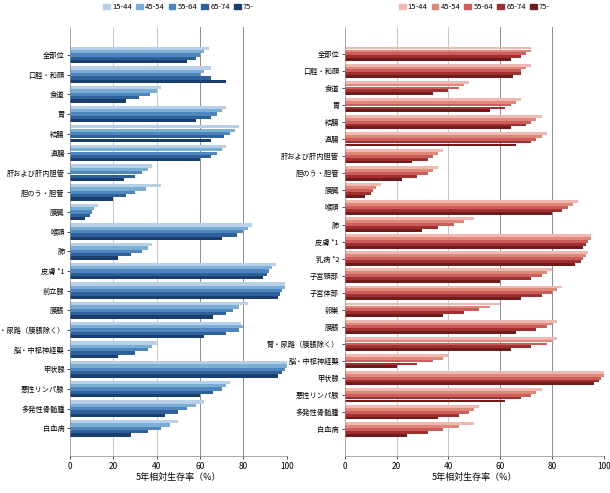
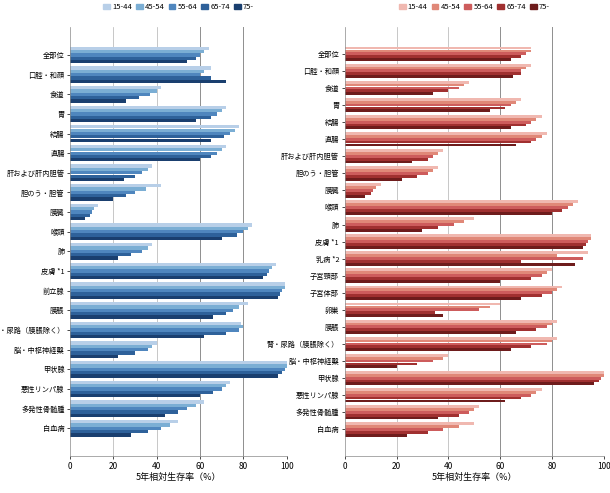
45-54/乳病 *2: 93 -> 82
65-74/乳病 *2: 91 -> 68
65-74/卵巣: 46 -> 35
